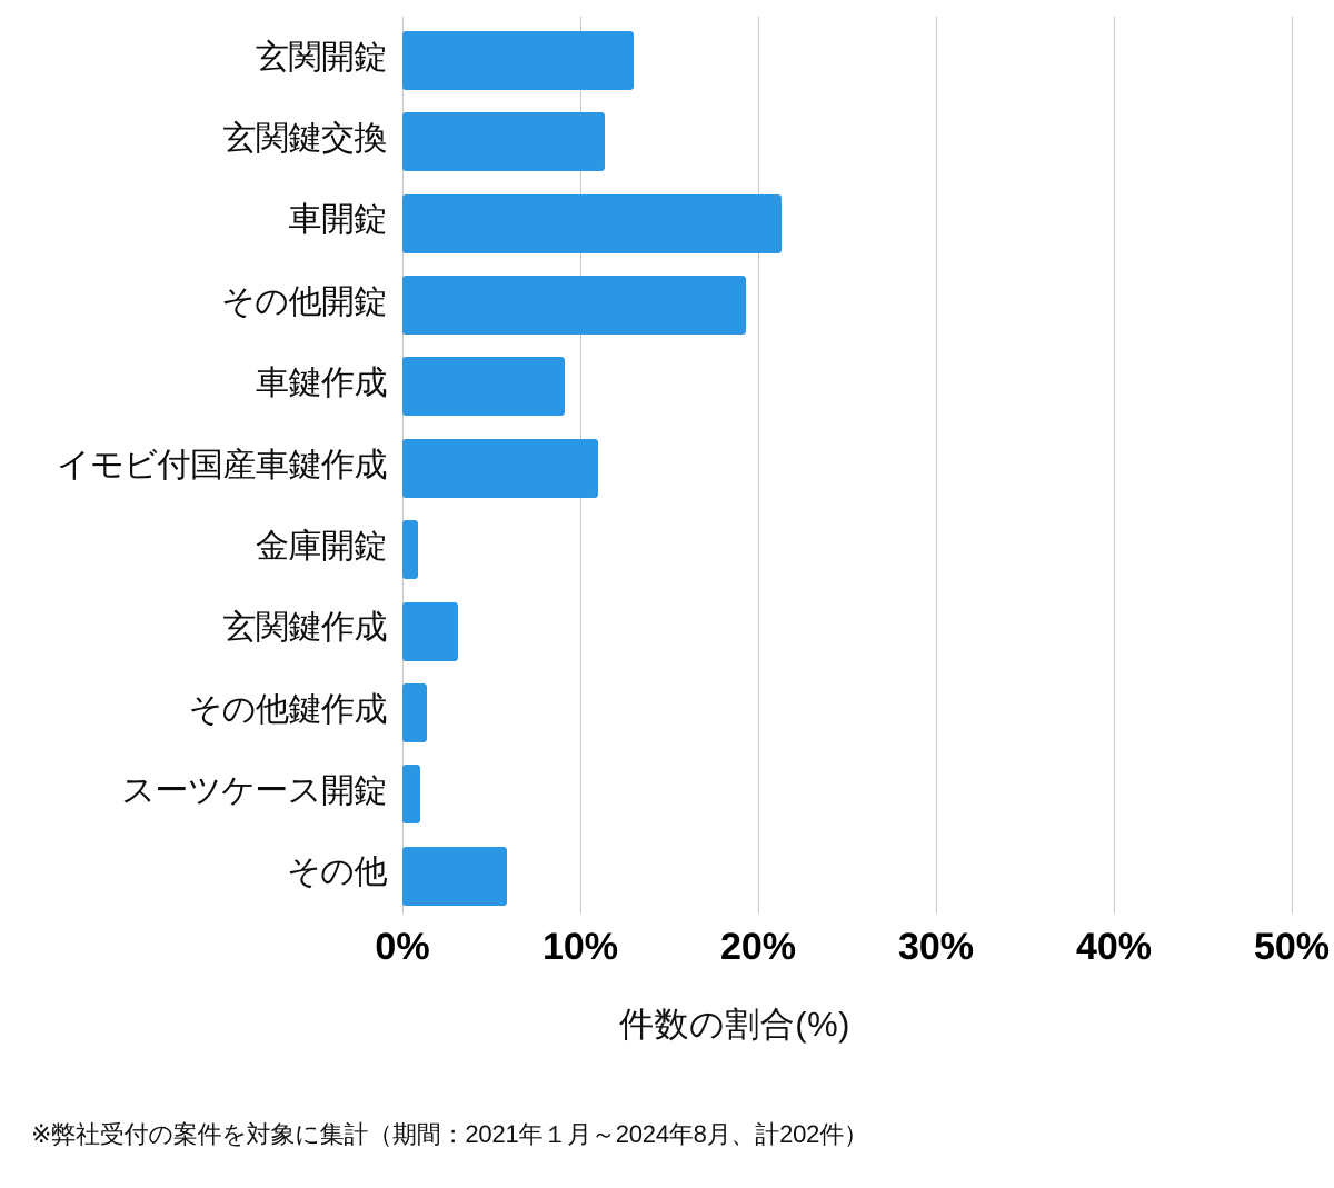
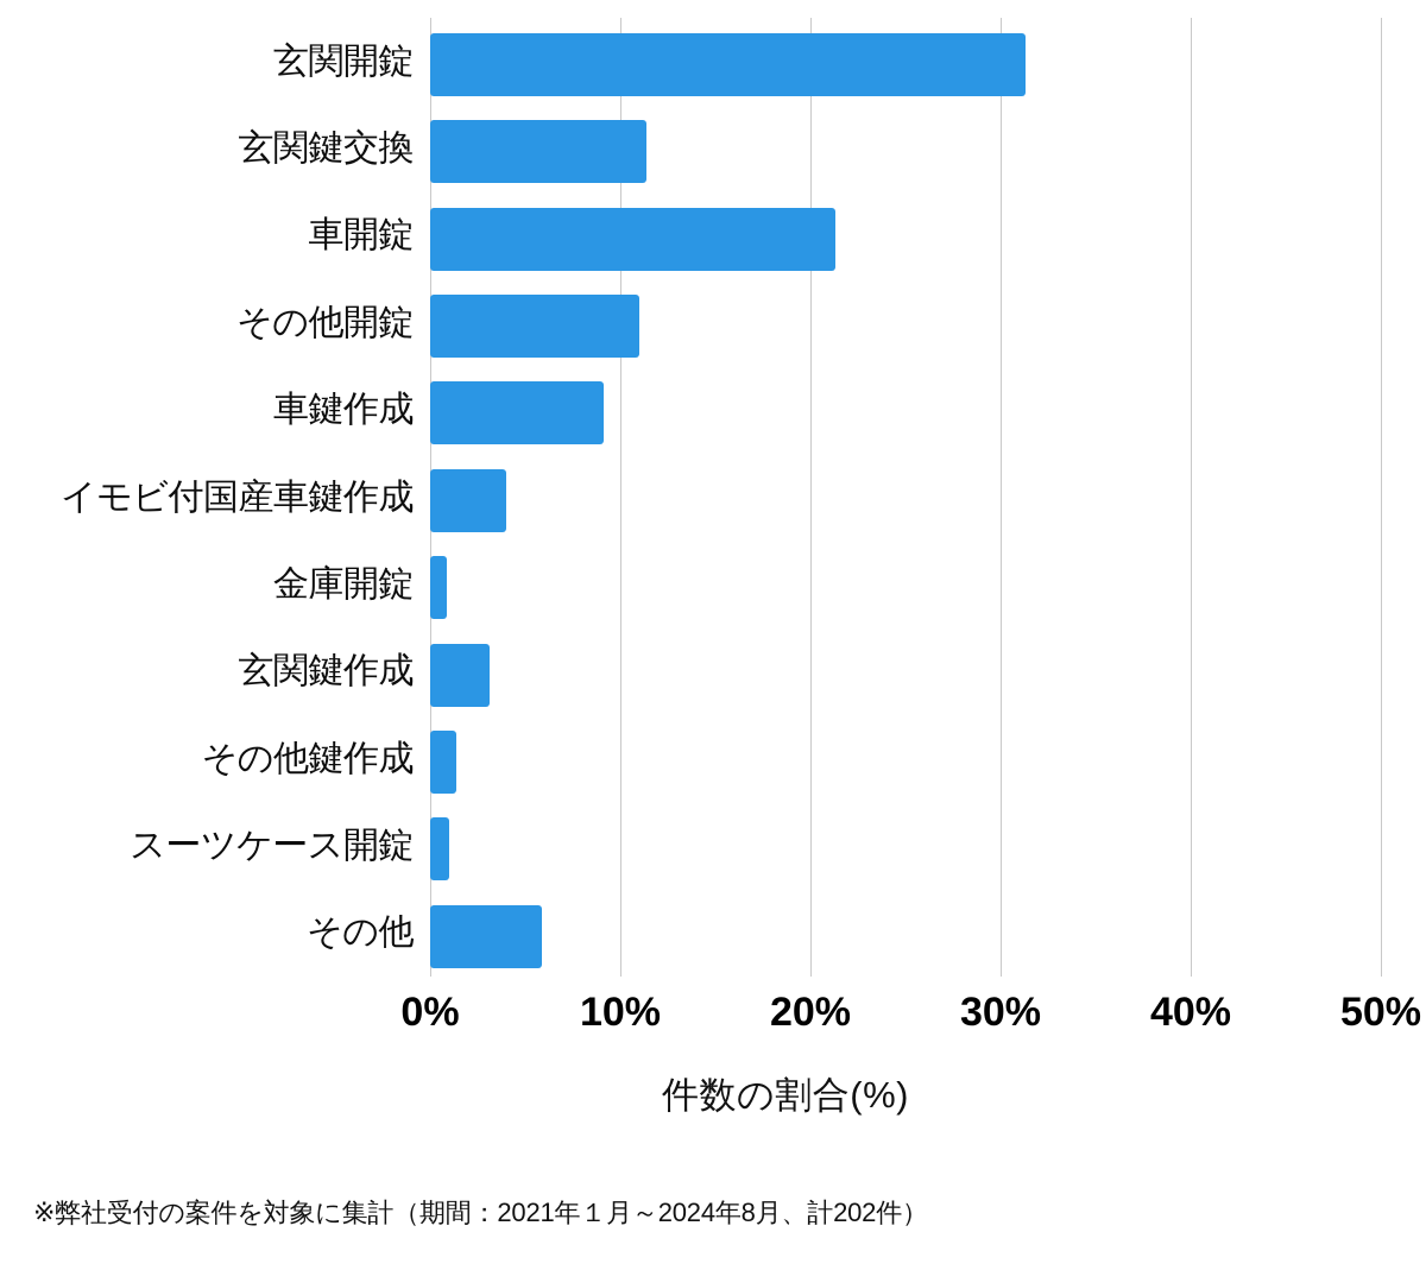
玄関開錠: 13.0% -> 31.3%
その他開錠: 19.3% -> 11.0%
イモビ付国産車鍵作成: 11.0% -> 4.0%
